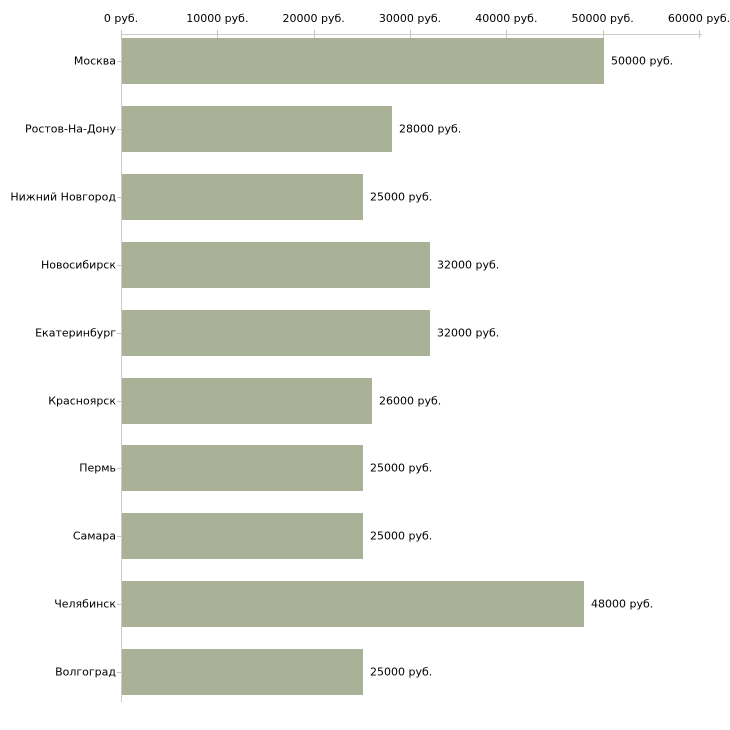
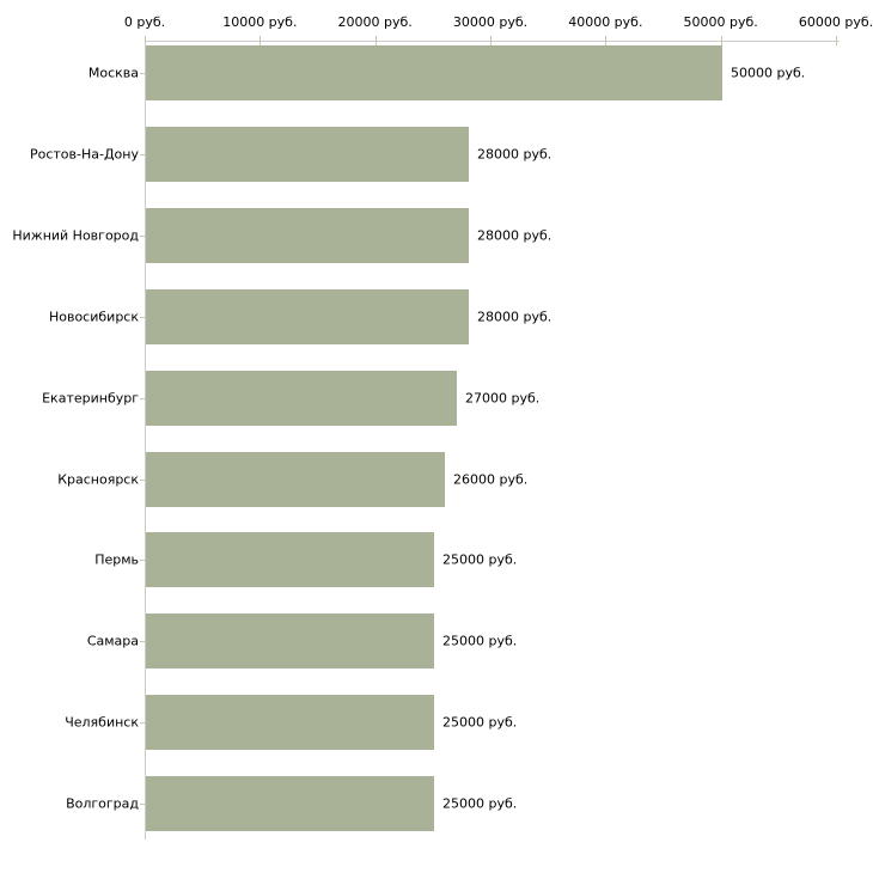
Нижний Новгород: 25000 -> 28000
Новосибирск: 32000 -> 28000
Екатеринбург: 32000 -> 27000
Челябинск: 48000 -> 25000
